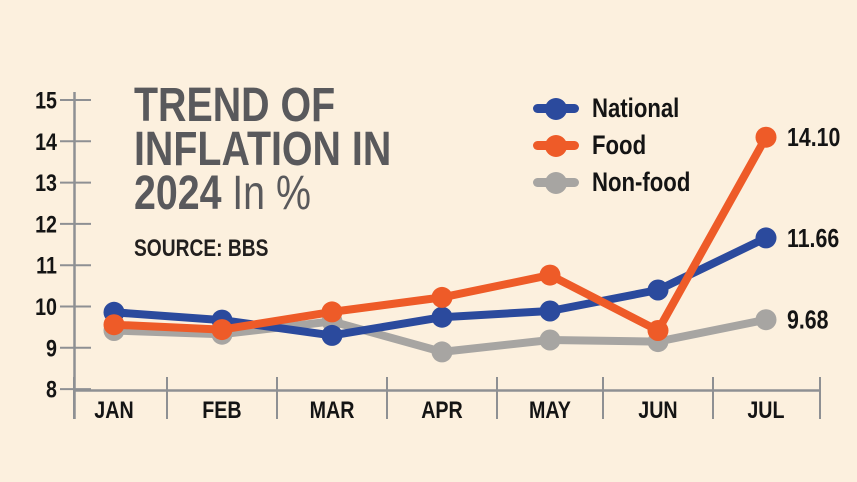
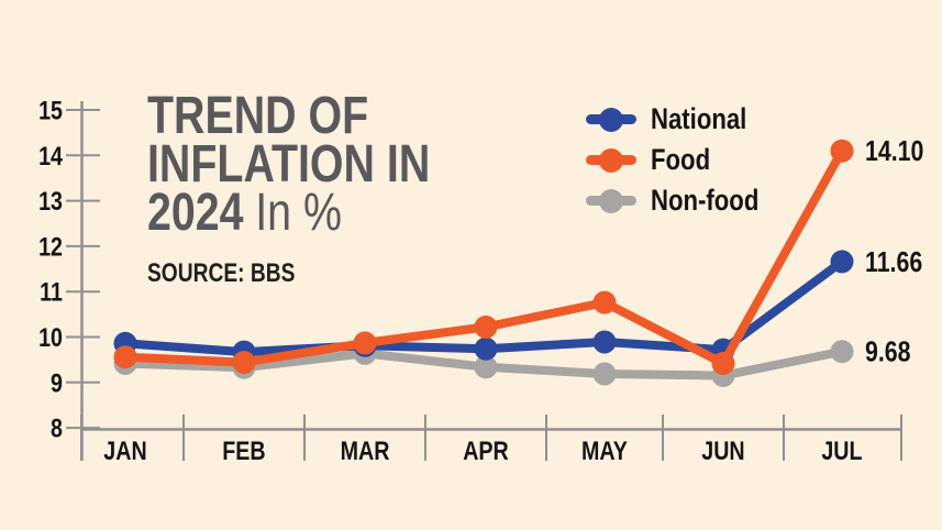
National/MAR: 9.3 -> 9.8
Non-food/APR: 8.9 -> 9.3
National/JUN: 10.4 -> 9.7
